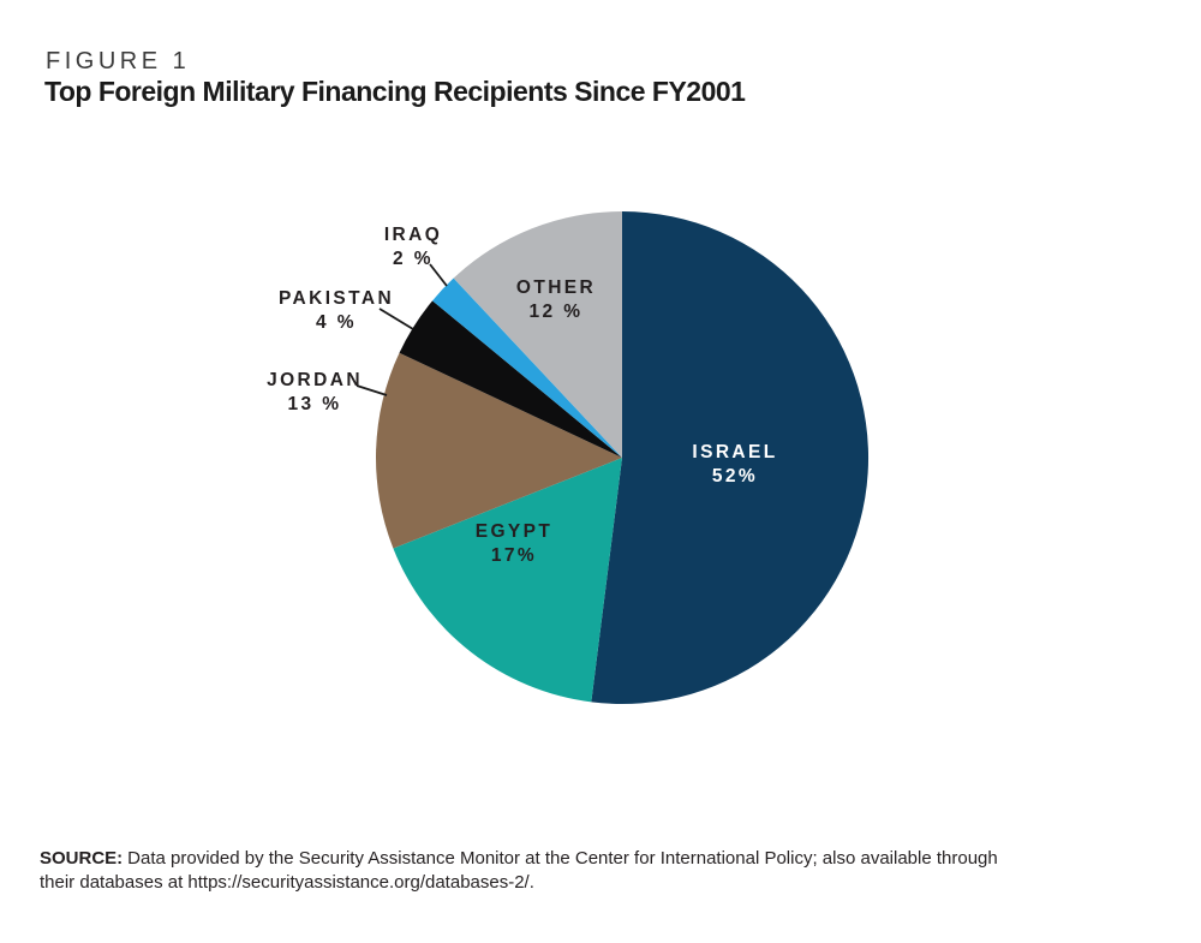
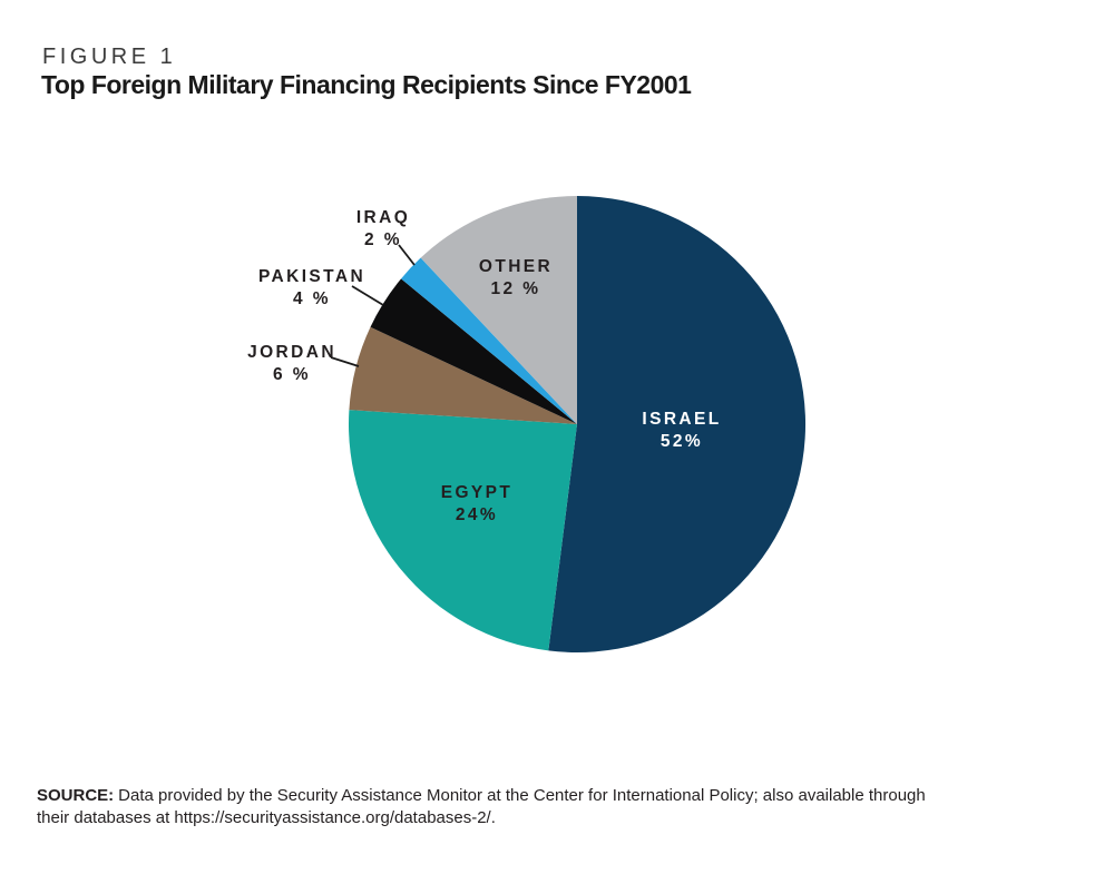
EGYPT: 17% -> 24%
JORDAN: 13 -> 6
